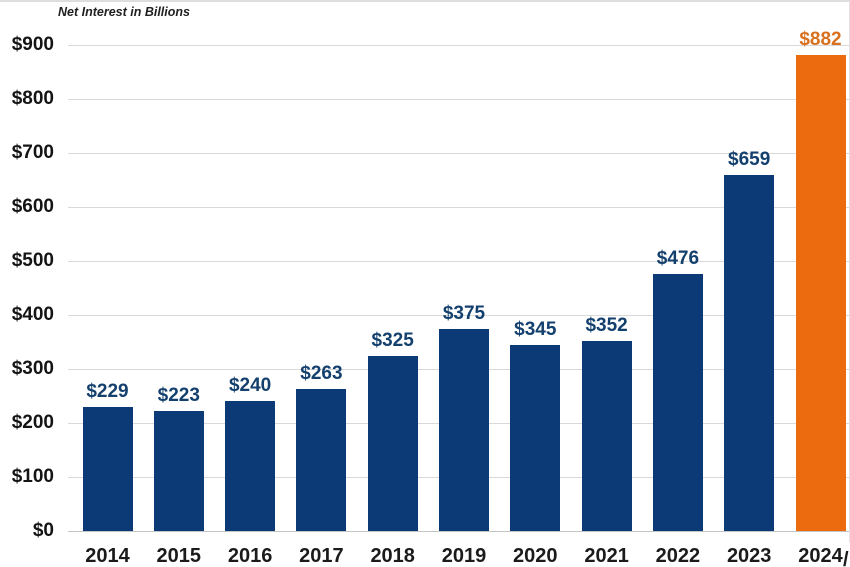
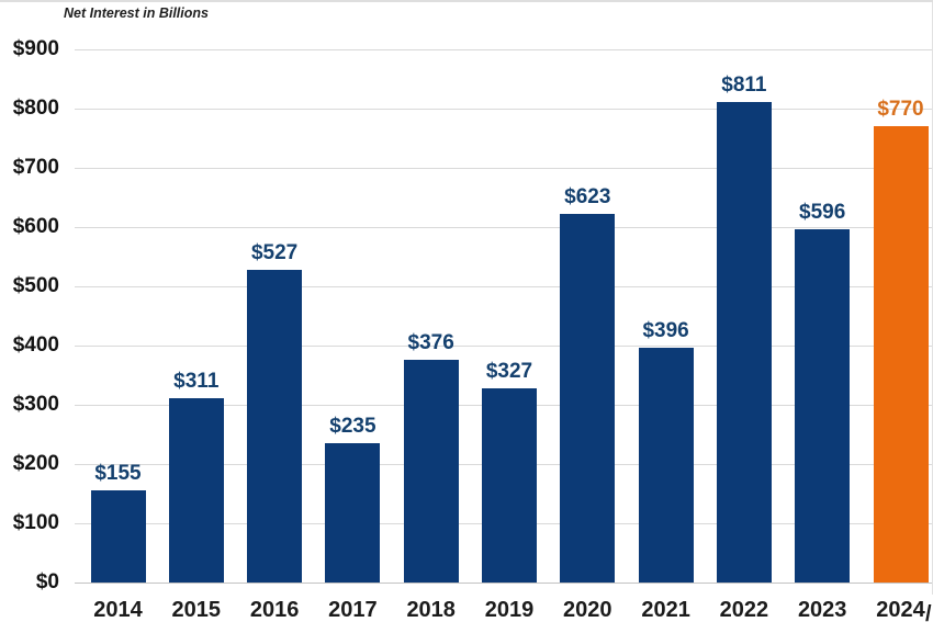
2014: $229 -> $155
2015: $223 -> $311
2016: $240 -> $527
2017: $263 -> $235
2018: $325 -> $376
2019: $375 -> $327
2020: $345 -> $623
2021: $352 -> $396
2022: $476 -> $811
2023: $659 -> $596
2024: $882 -> $770
